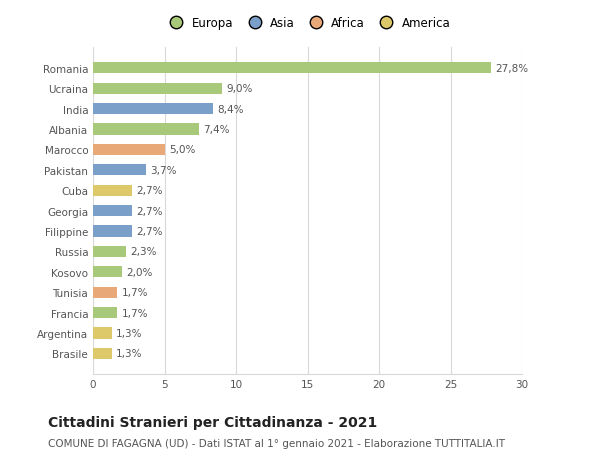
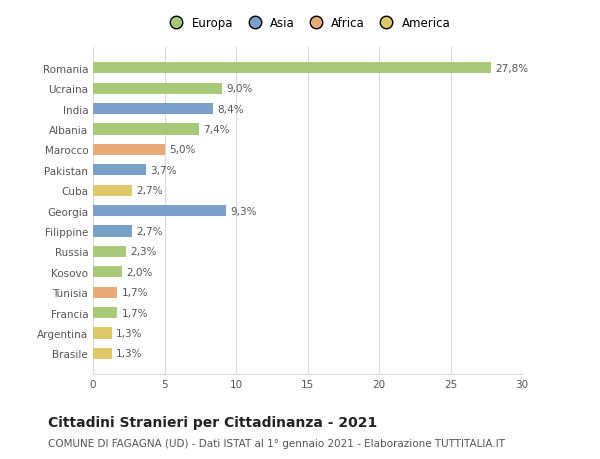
Georgia: 2,7% -> 9,3%
